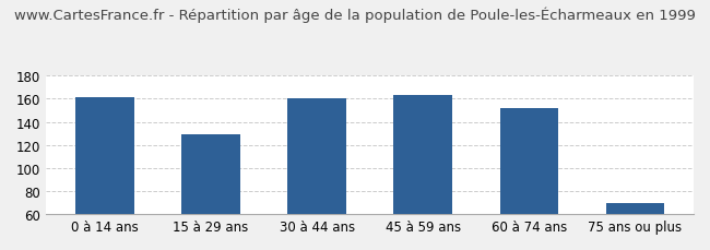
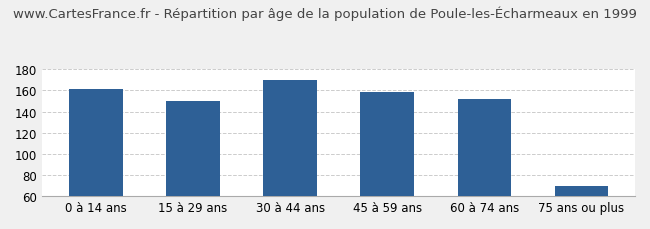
15 à 29 ans: 129 -> 150
30 à 44 ans: 160 -> 170
45 à 59 ans: 163 -> 158
